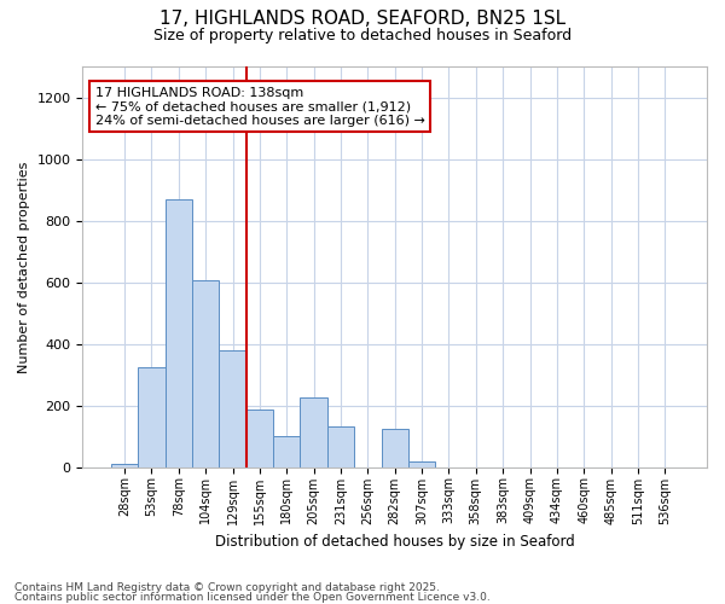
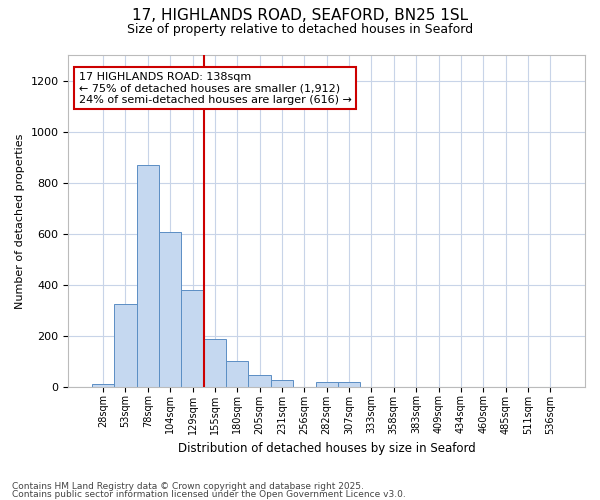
205sqm: 225 -> 45
231sqm: 130 -> 25
282sqm: 125 -> 20
